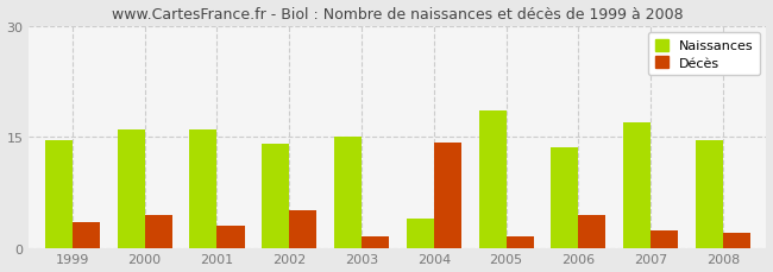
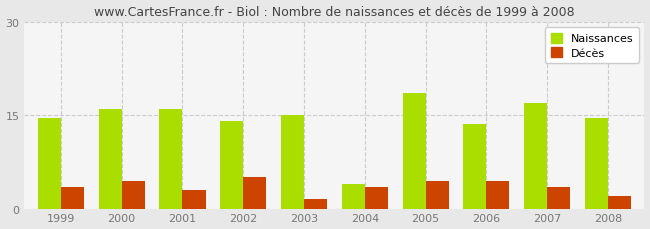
Décès/2004: 14.2 -> 3.5
Décès/2005: 1.6 -> 4.5
Décès/2007: 2.4 -> 3.5
